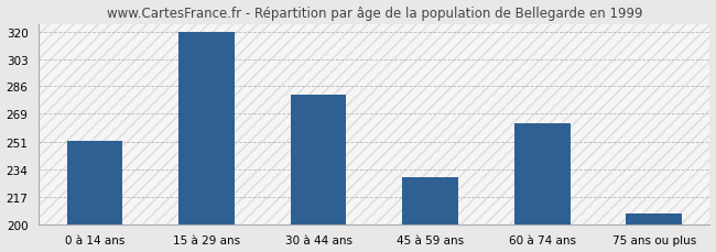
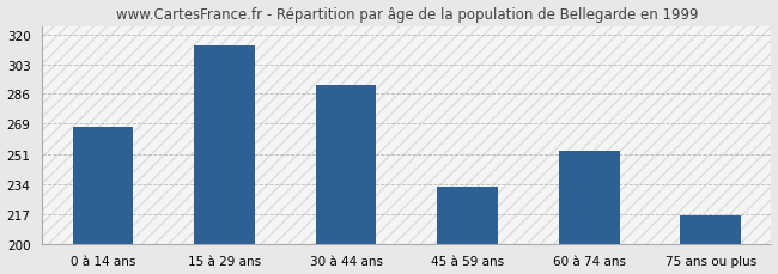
0 à 14 ans: 252 -> 267
15 à 29 ans: 320 -> 314
30 à 44 ans: 281 -> 291
45 à 59 ans: 229 -> 233
60 à 74 ans: 263 -> 253
75 ans ou plus: 207 -> 216
